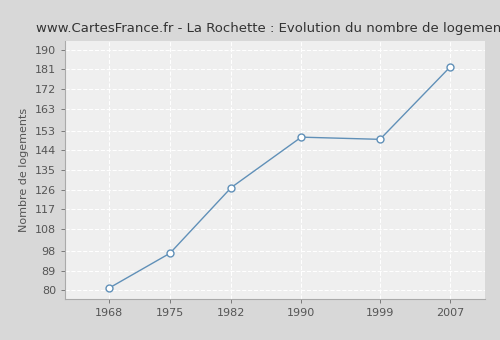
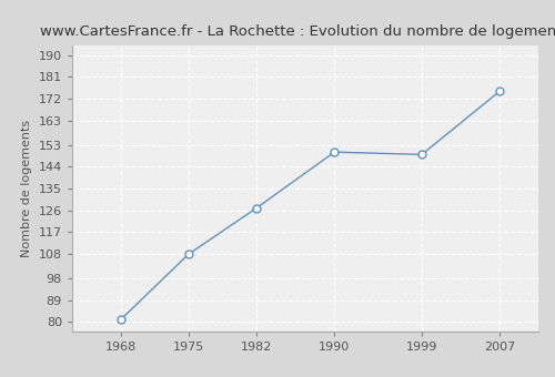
1975: 97 -> 108
2007: 182 -> 175
